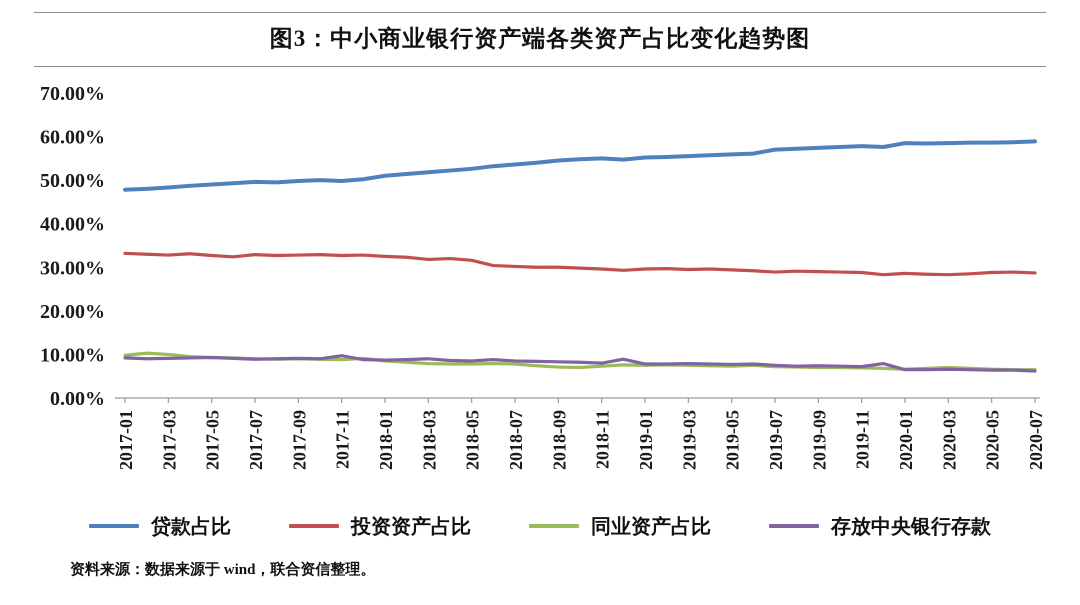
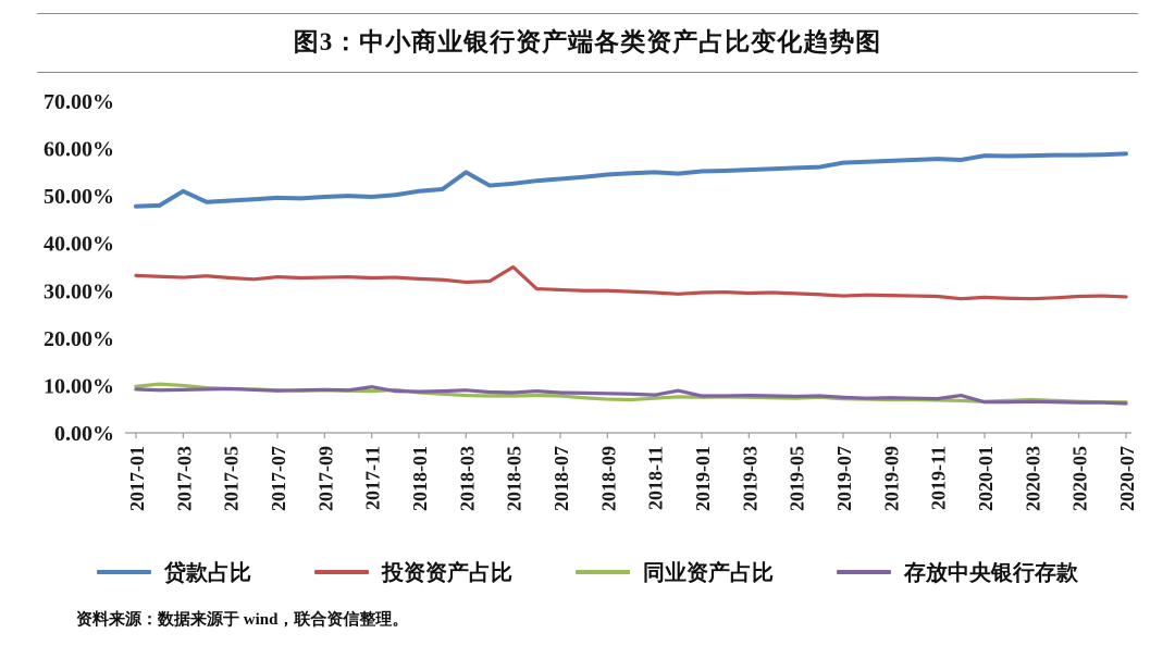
贷款占比/2017-03: 48% -> 51%
贷款占比/2018-03: 52% -> 55%
投资资产占比/2018-05: 32% -> 35%
